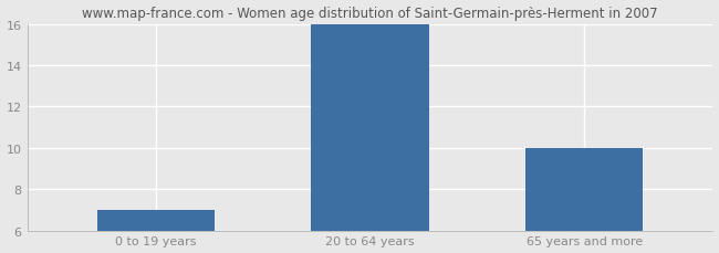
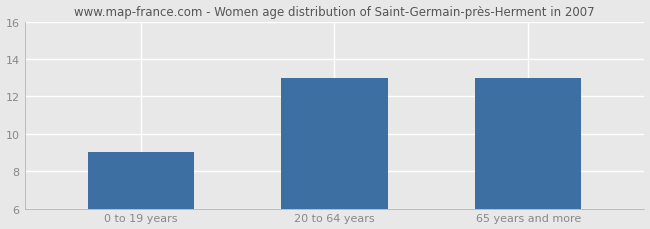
0 to 19 years: 7 -> 9
20 to 64 years: 16 -> 13
65 years and more: 10 -> 13
